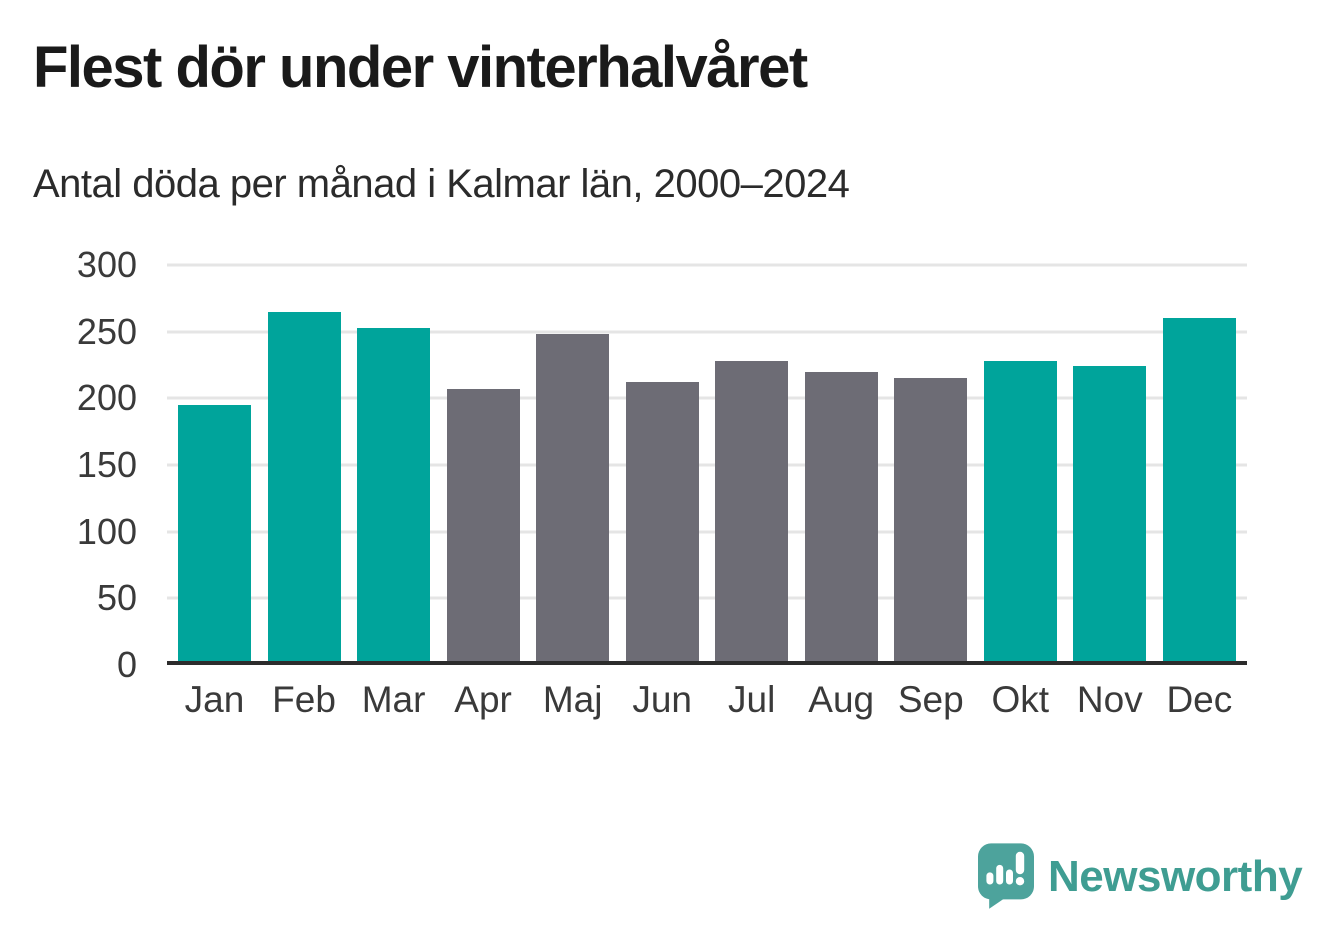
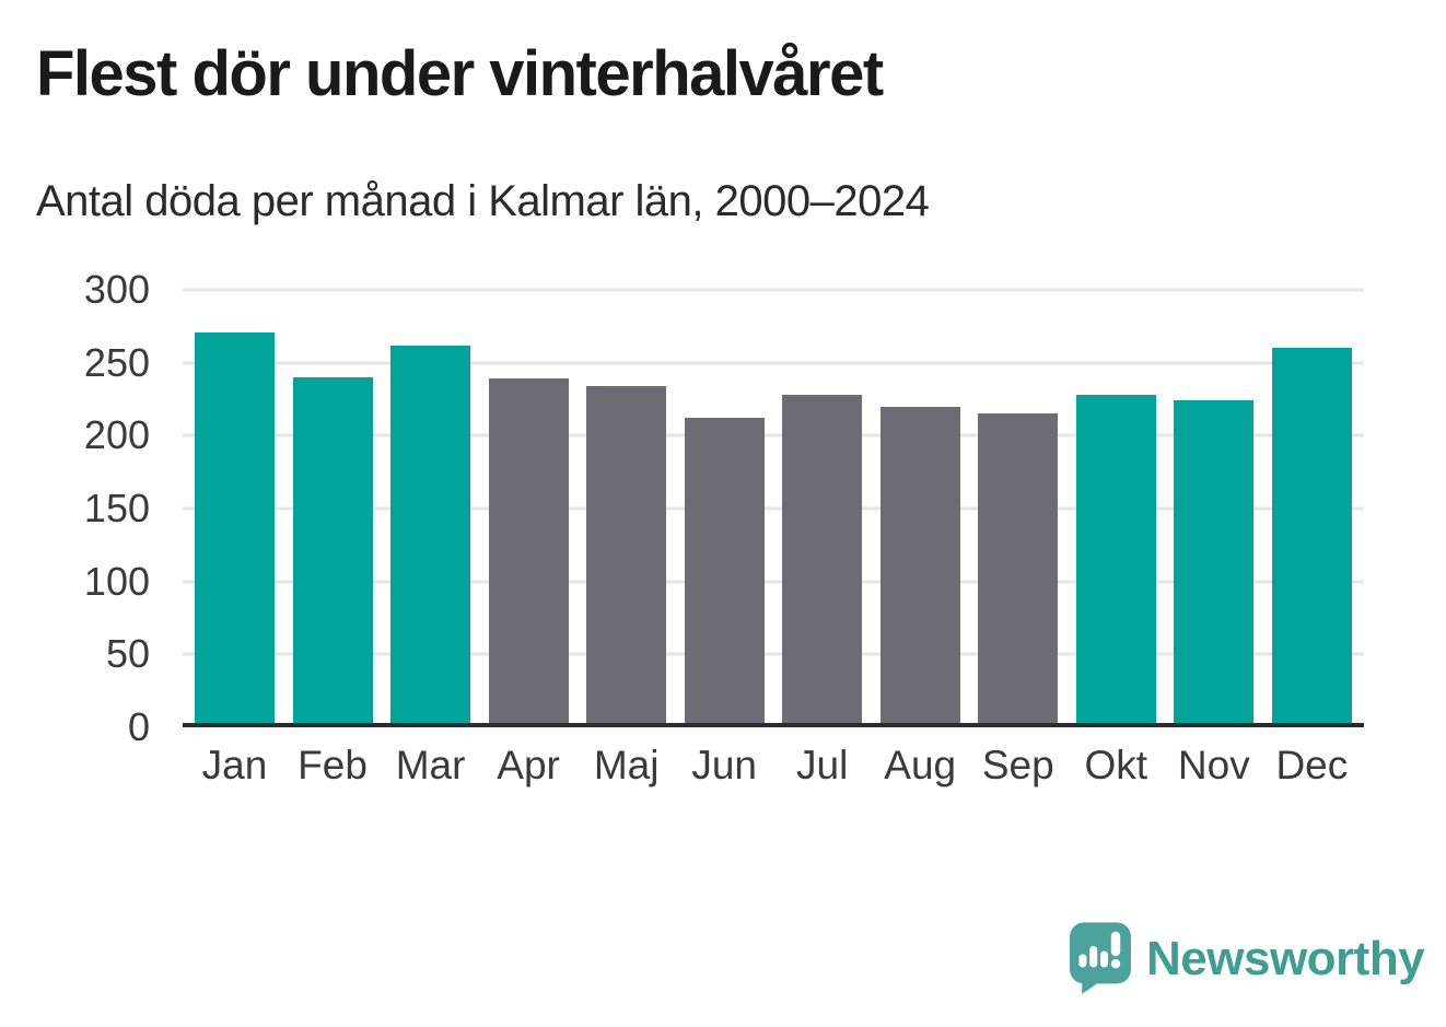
Jan: 192 -> 268
Feb: 262 -> 237
Mar: 250 -> 259
Apr: 204 -> 236
Maj: 245 -> 231
